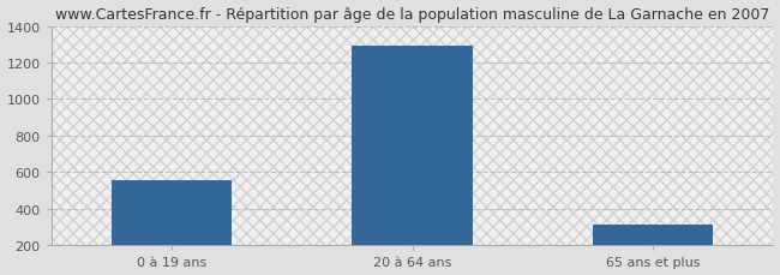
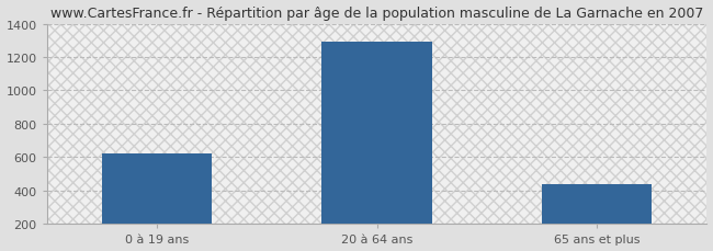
0 à 19 ans: 560 -> 620
65 ans et plus: 310 -> 440
